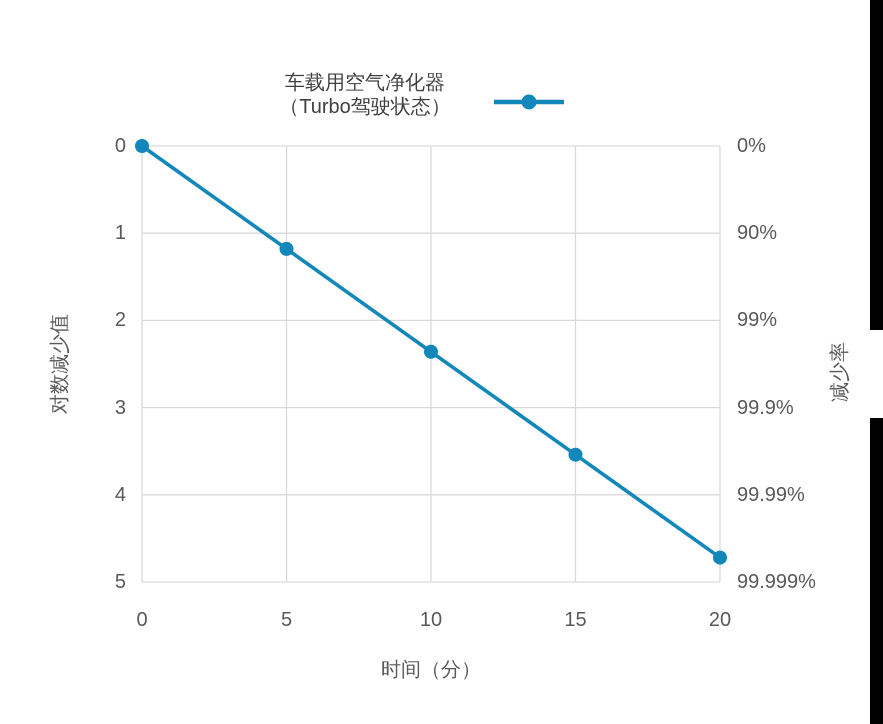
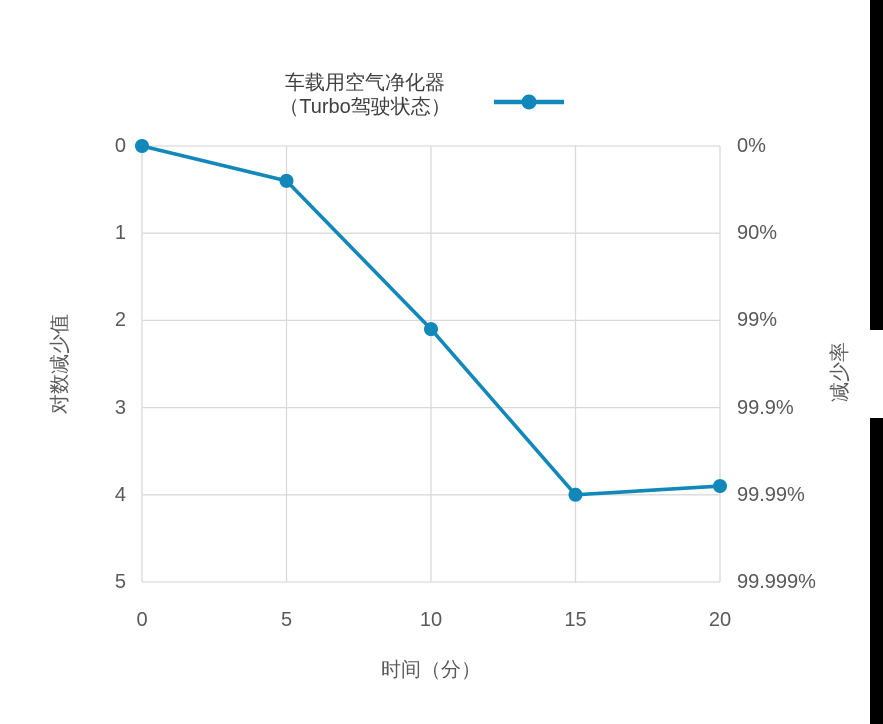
5: 1.2 -> 0.4
10: 2.4 -> 2.1
15: 3.5 -> 4.0
20: 4.7 -> 3.9
